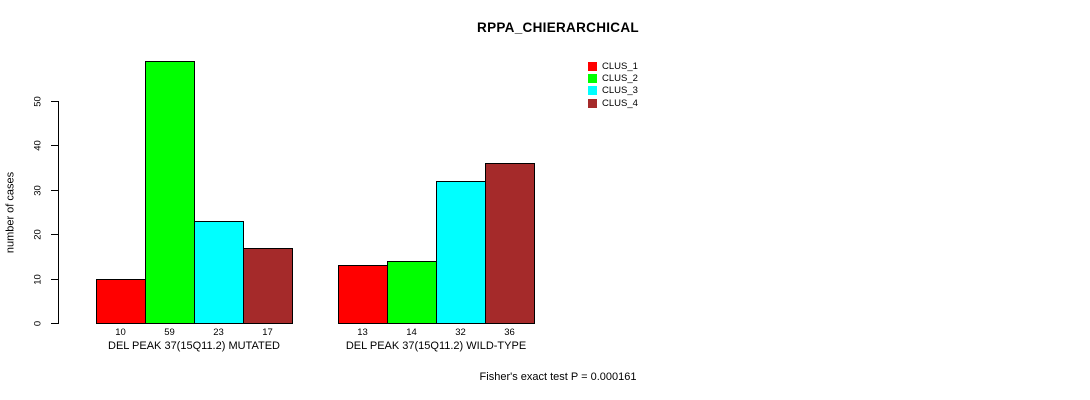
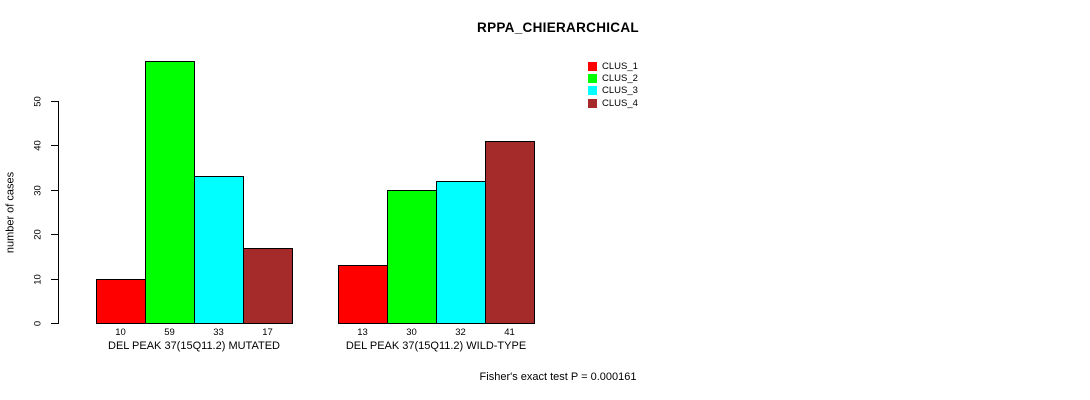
CLUS_3/DEL PEAK 37(15Q11.2) MUTATED: 23 -> 33
CLUS_2/DEL PEAK 37(15Q11.2) WILD-TYPE: 14 -> 30
CLUS_4/DEL PEAK 37(15Q11.2) WILD-TYPE: 36 -> 41
